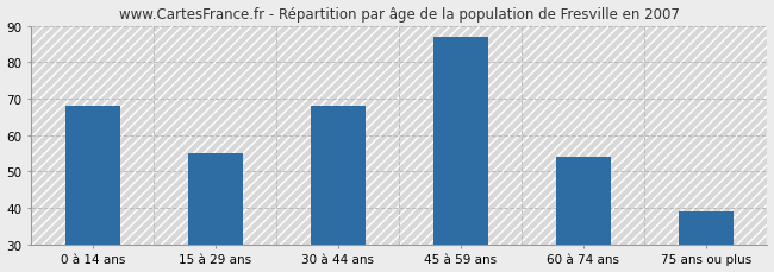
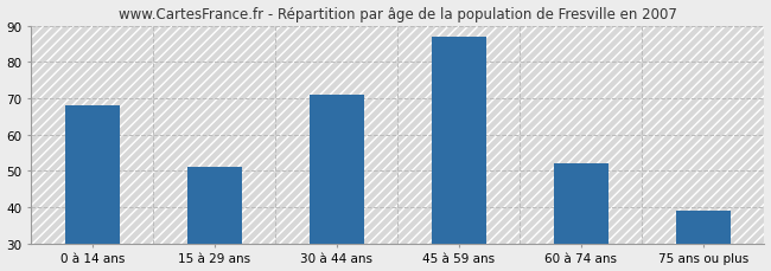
15 à 29 ans: 55 -> 51
30 à 44 ans: 68 -> 71
60 à 74 ans: 54 -> 52
